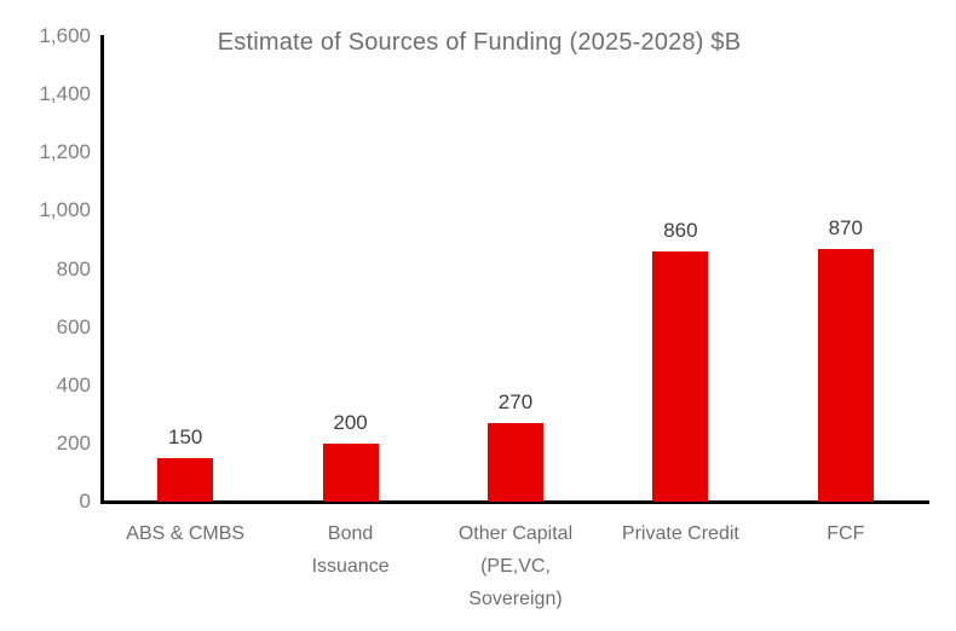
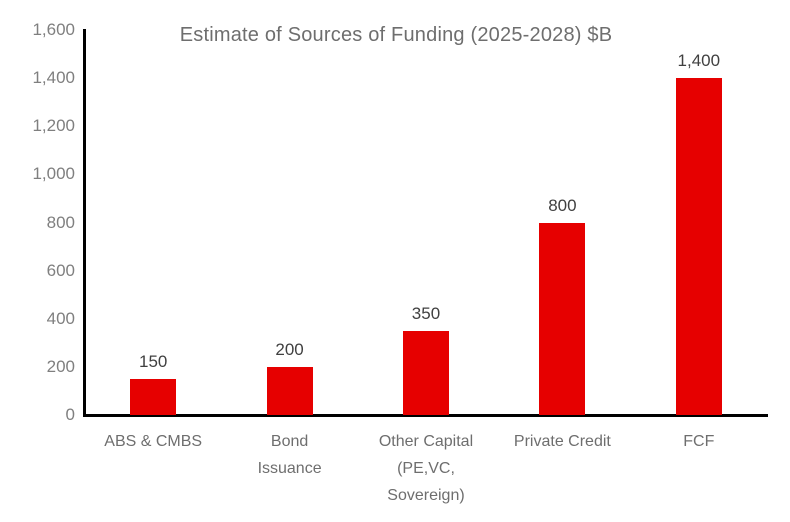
Other Capital (PE,VC, Sovereign): 270 -> 350
Private Credit: 860 -> 800
FCF: 870 -> 1,400
